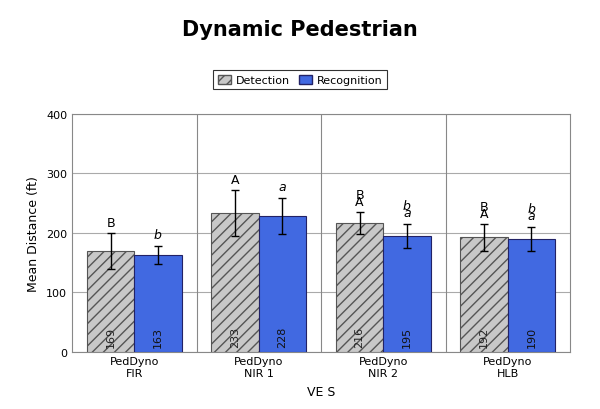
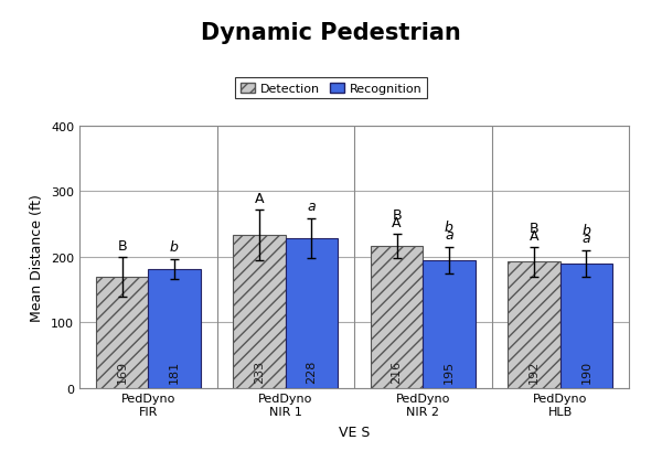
Recognition/PedDyno FIR: 163 -> 181
